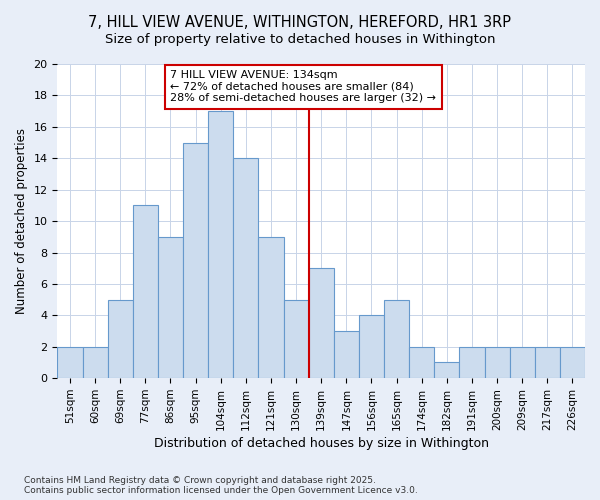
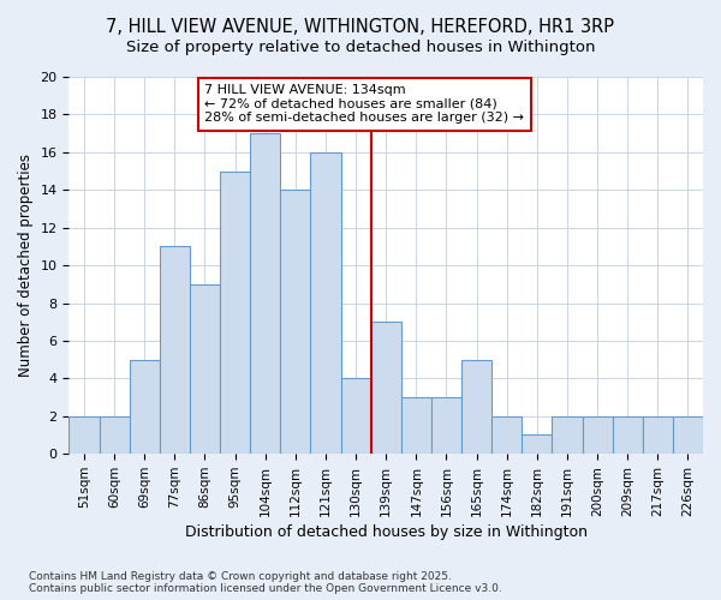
121sqm: 9 -> 16
130sqm: 5 -> 4
156sqm: 4 -> 3
